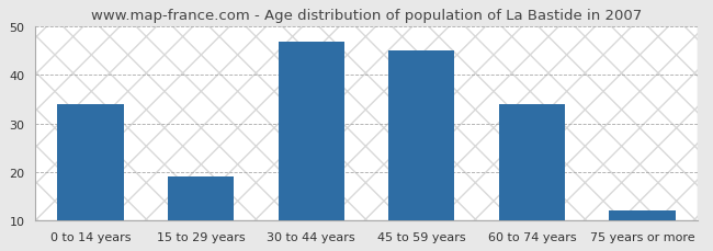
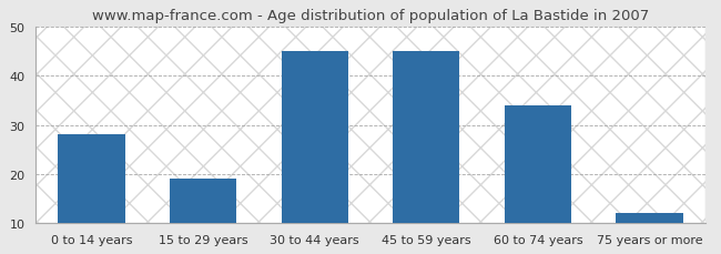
0 to 14 years: 34 -> 28
30 to 44 years: 47 -> 45
